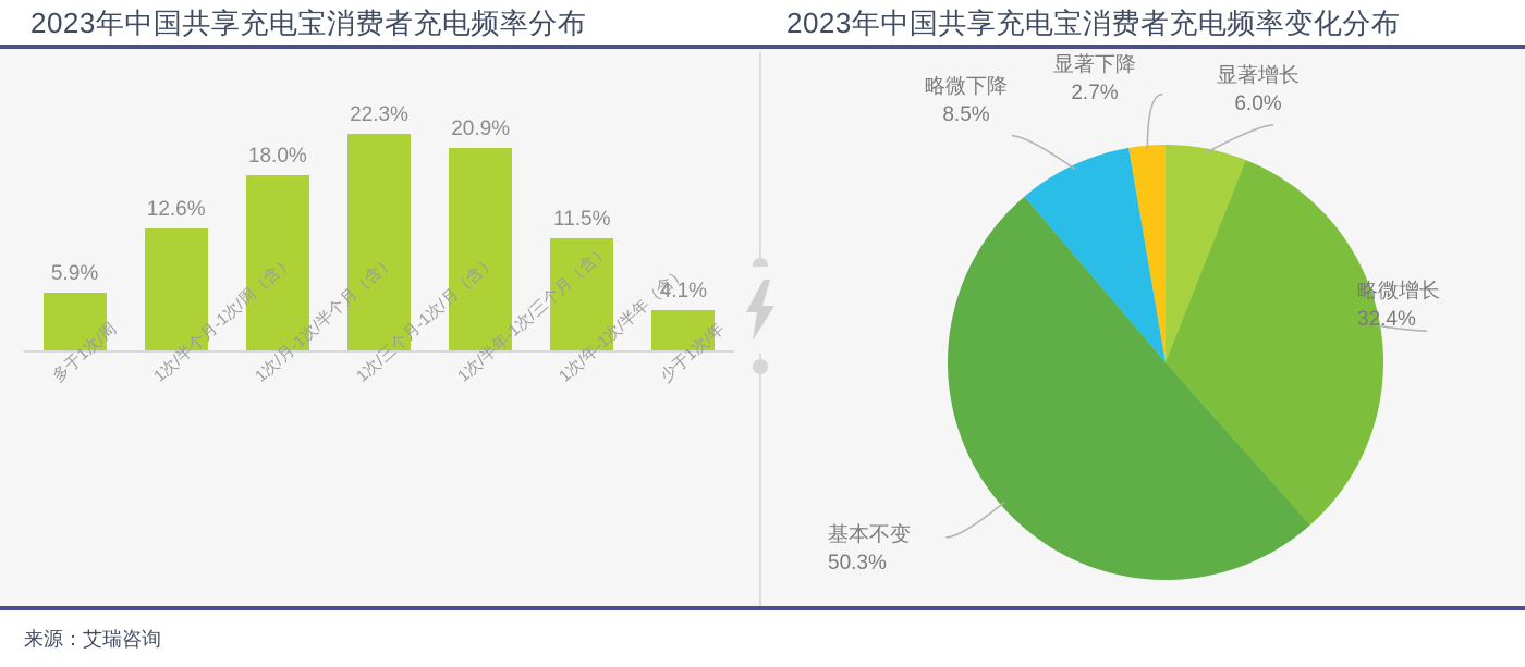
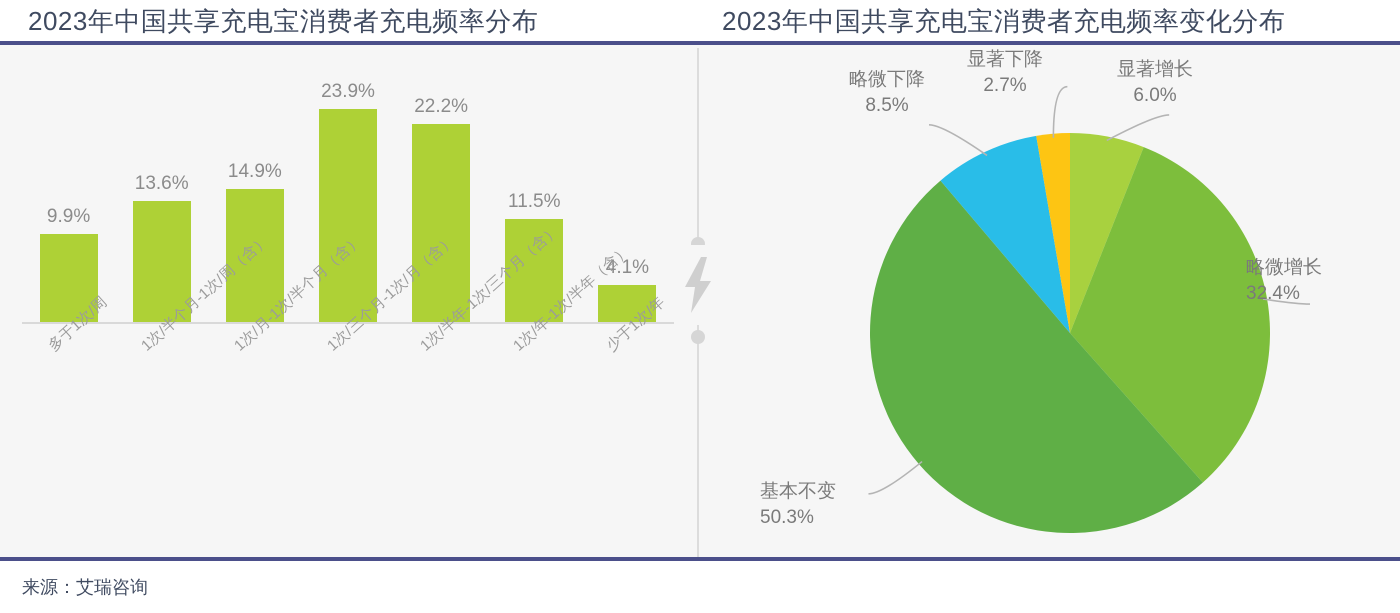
2023年中国共享充电宝消费者充电频率分布/多于1次/周: 5.9% -> 9.9%
2023年中国共享充电宝消费者充电频率分布/1次/半个月-1次/周（含）: 12.6% -> 13.6%
2023年中国共享充电宝消费者充电频率分布/1次/月-1次/半个月（含）: 18.0% -> 14.9%
2023年中国共享充电宝消费者充电频率分布/1次/三个月-1次/月（含）: 22.3% -> 23.9%
2023年中国共享充电宝消费者充电频率分布/1次/半年-1次/三个月（含）: 20.9% -> 22.2%
